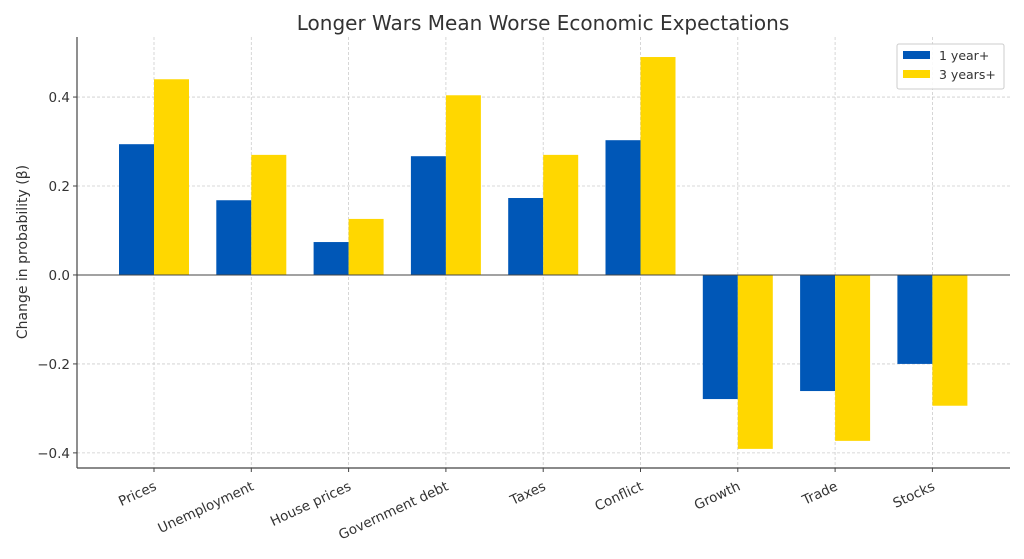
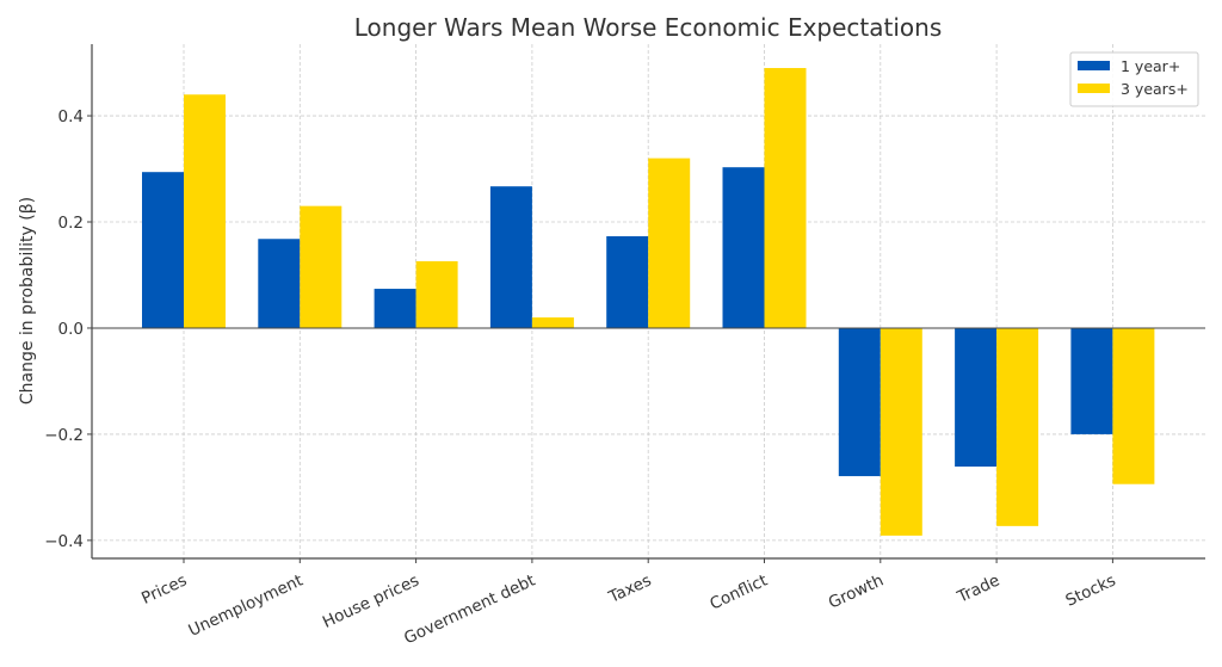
3 years+/Unemployment: 0.27 -> 0.23
3 years+/Government debt: 0.40 -> 0.02
3 years+/Taxes: 0.27 -> 0.32
